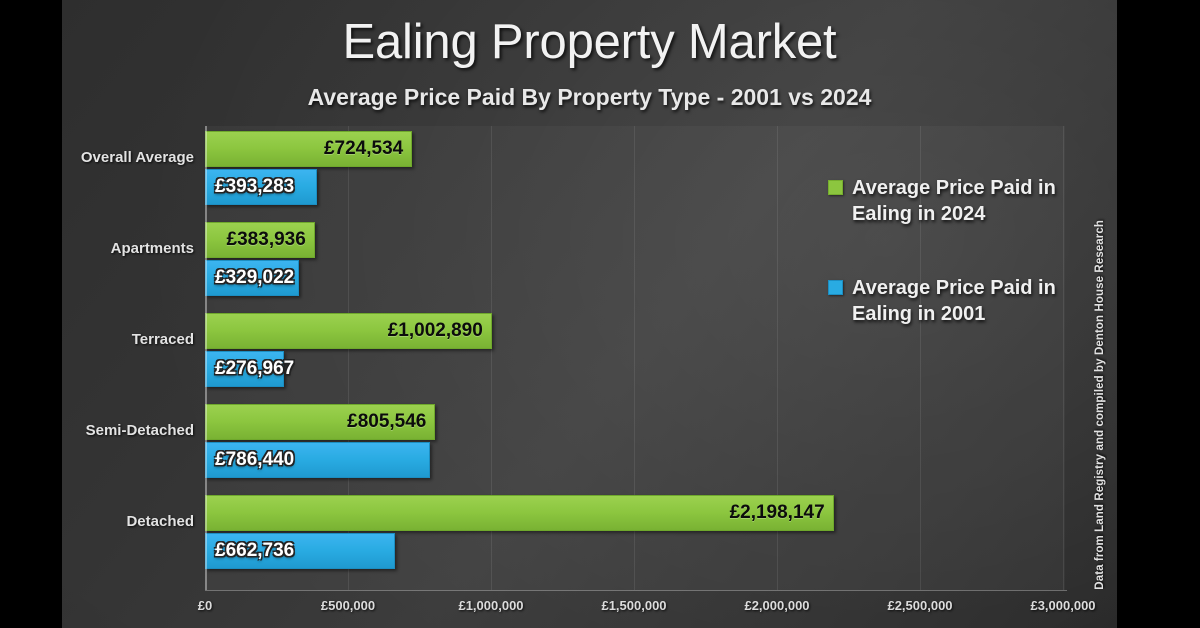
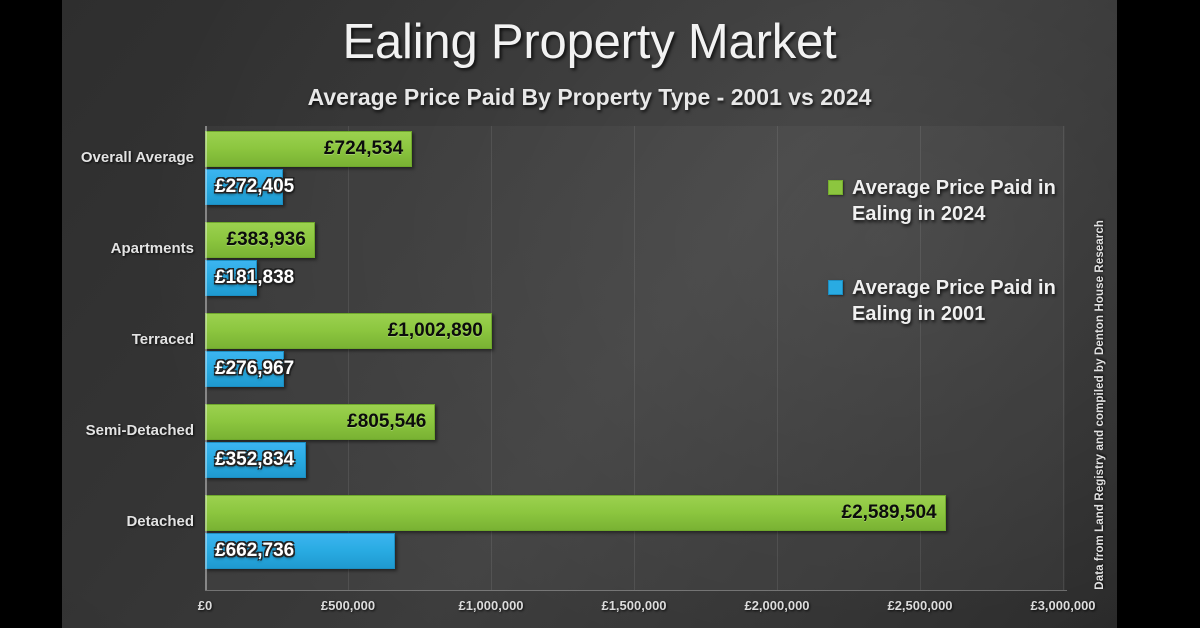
Average Price Paid in Ealing in 2001/Overall Average: £393,283 -> £272,405
Average Price Paid in Ealing in 2001/Apartments: £329,022 -> £181,838
Average Price Paid in Ealing in 2001/Semi-Detached: £786,440 -> £352,834
Average Price Paid in Ealing in 2024/Detached: £2,198,147 -> £2,589,504
